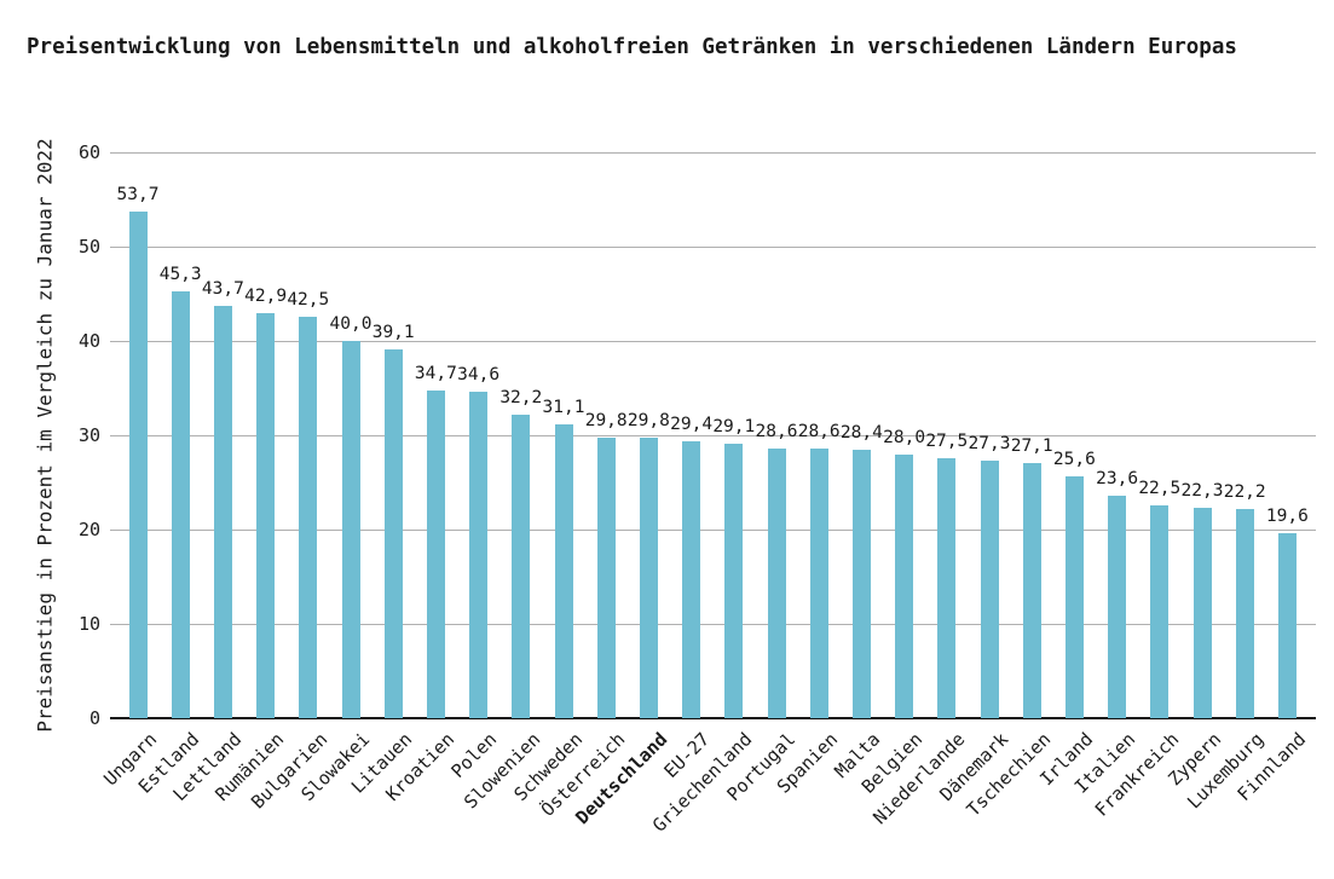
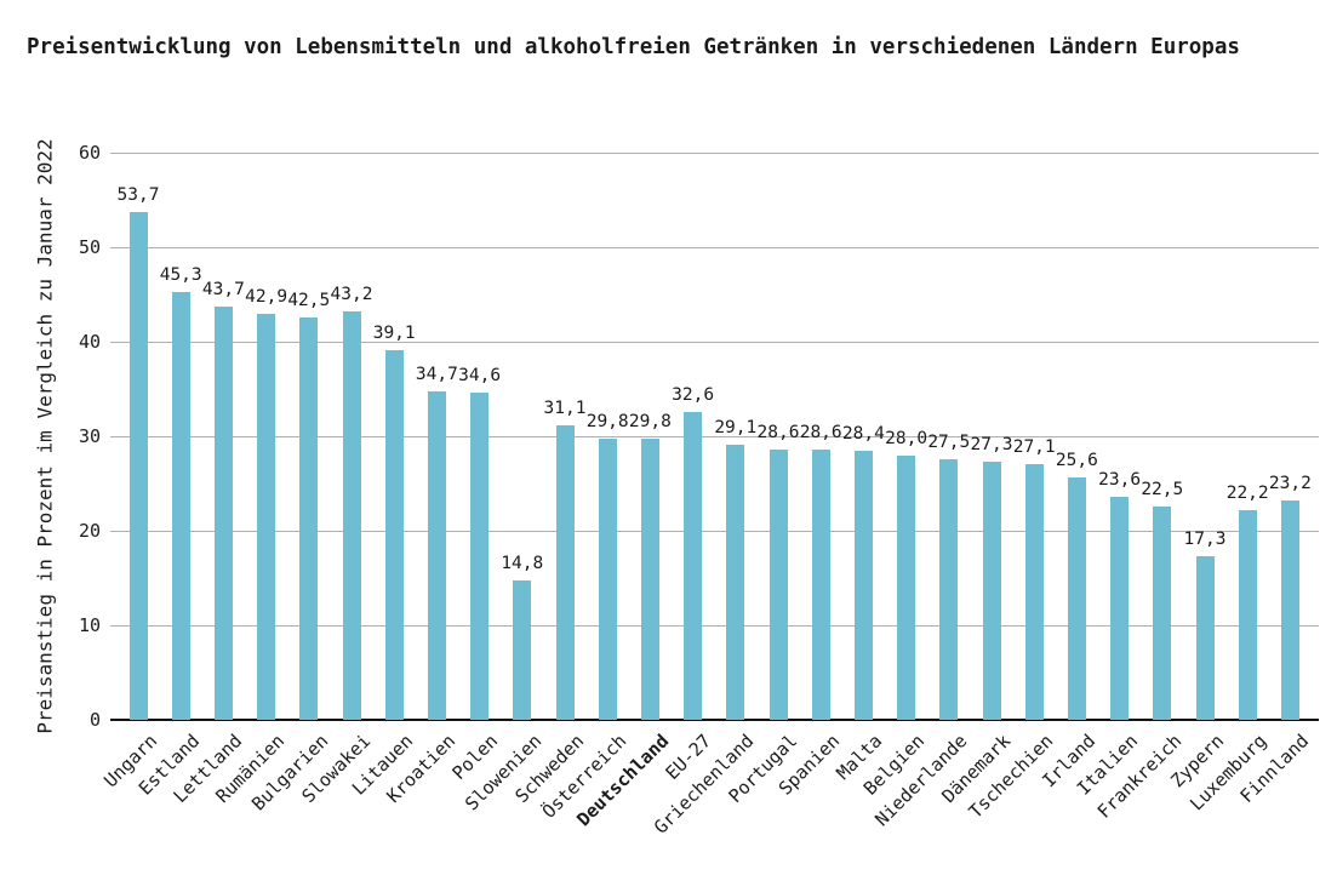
Slowakei: 40,0 -> 43,2
Slowenien: 32,2 -> 14,8
EU-27: 29,4 -> 32,6
Zypern: 22,3 -> 17,3
Finnland: 19,6 -> 23,2
